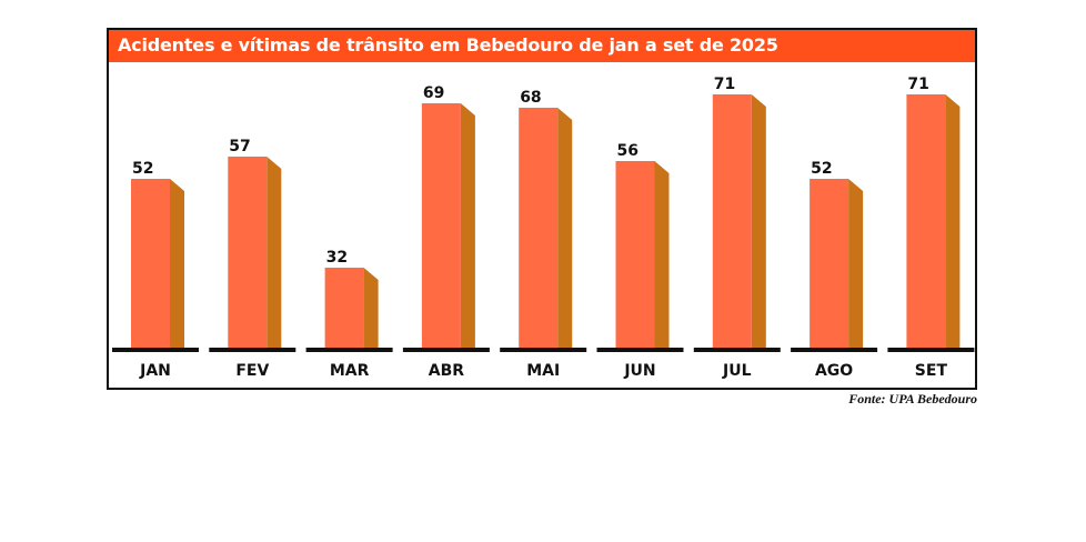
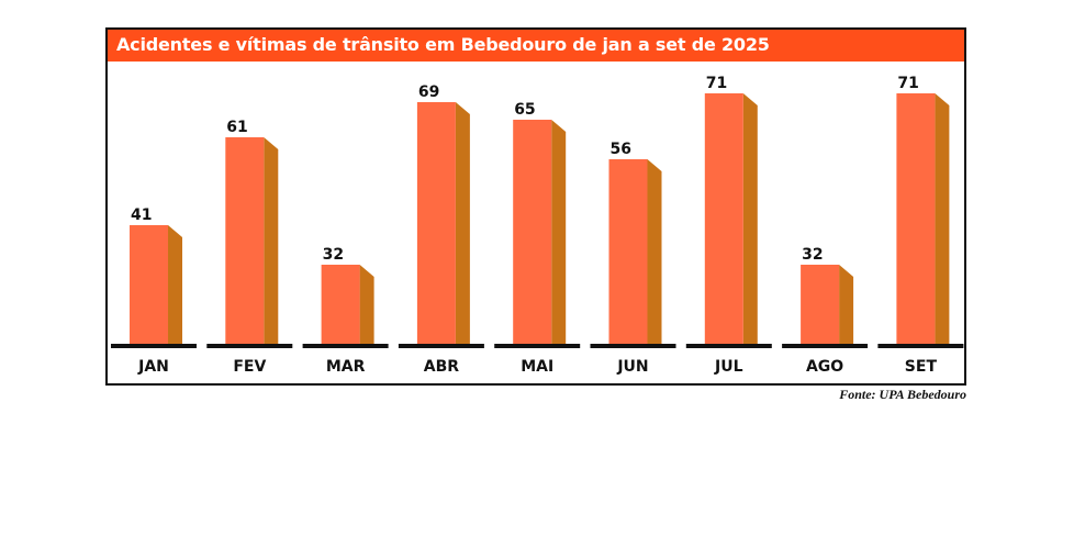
JAN: 52 -> 41
FEV: 57 -> 61
MAI: 68 -> 65
AGO: 52 -> 32
